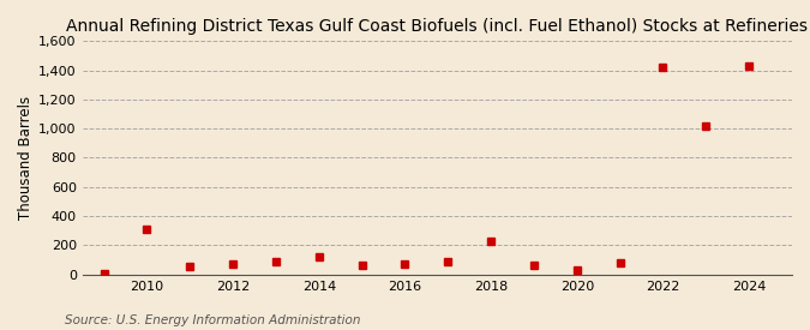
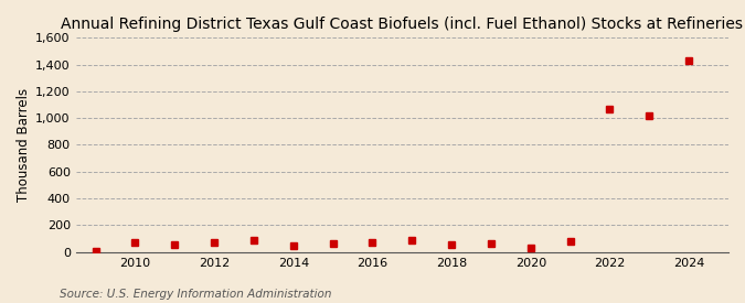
2010: 310 -> 70
2014: 120 -> 50
2018: 230 -> 60
2022: 1,420 -> 1,070
